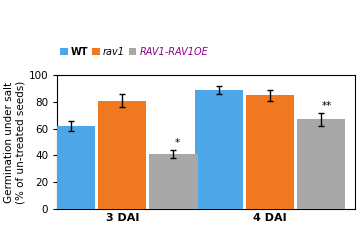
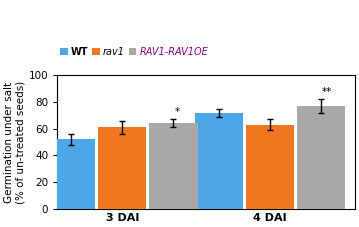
WT/3 DAI: 62 -> 52
rav1/3 DAI: 81 -> 61
RAV1-RAV1OE/3 DAI: 41 -> 64
WT/4 DAI: 89 -> 72
rav1/4 DAI: 85 -> 63
RAV1-RAV1OE/4 DAI: 67 -> 77
